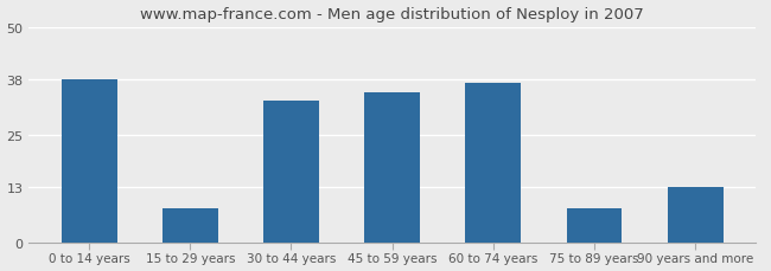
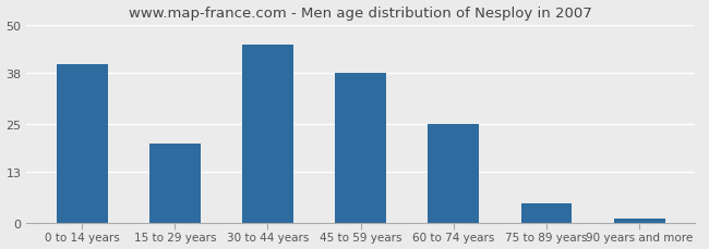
0 to 14 years: 38 -> 40
15 to 29 years: 8 -> 20
30 to 44 years: 33 -> 45
45 to 59 years: 35 -> 38
60 to 74 years: 37 -> 25
75 to 89 years: 8 -> 5
90 years and more: 13 -> 1
